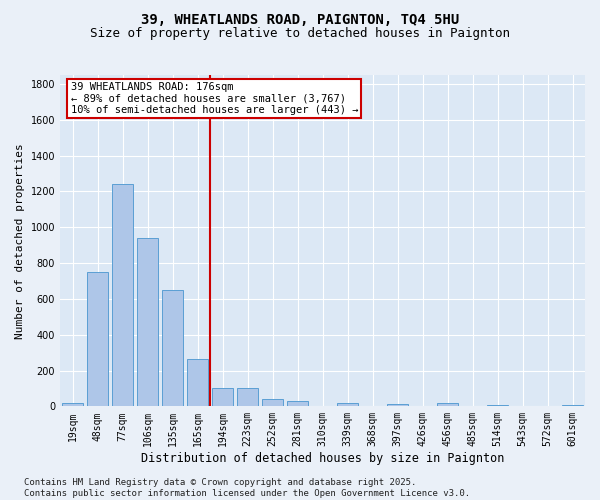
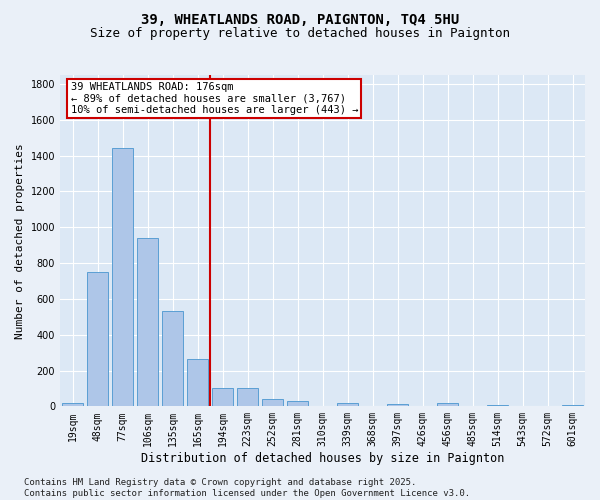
77sqm: 1240 -> 1440
135sqm: 650 -> 540
